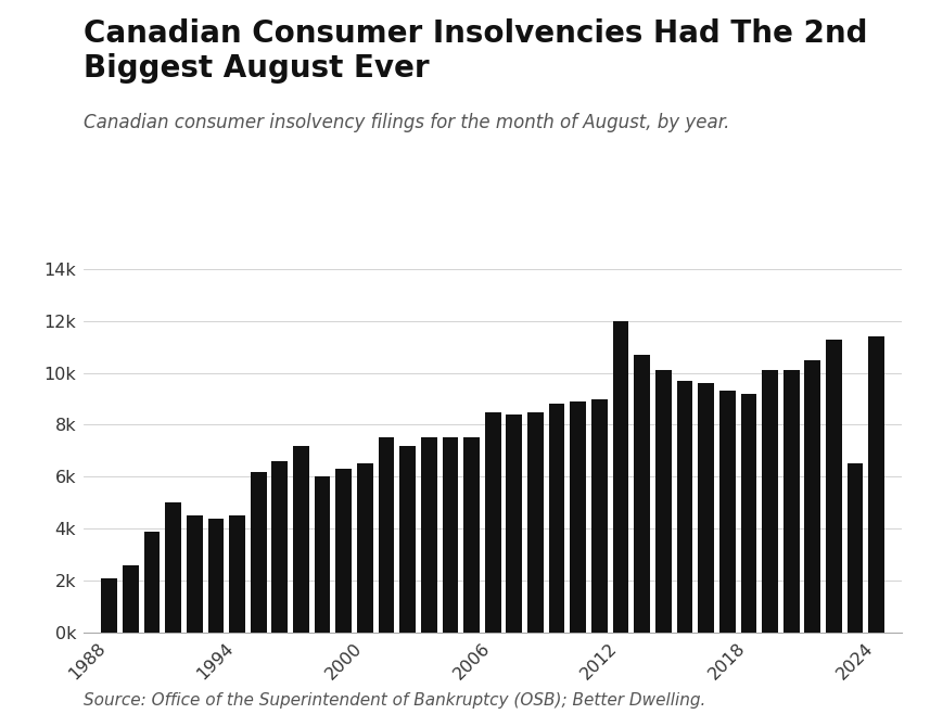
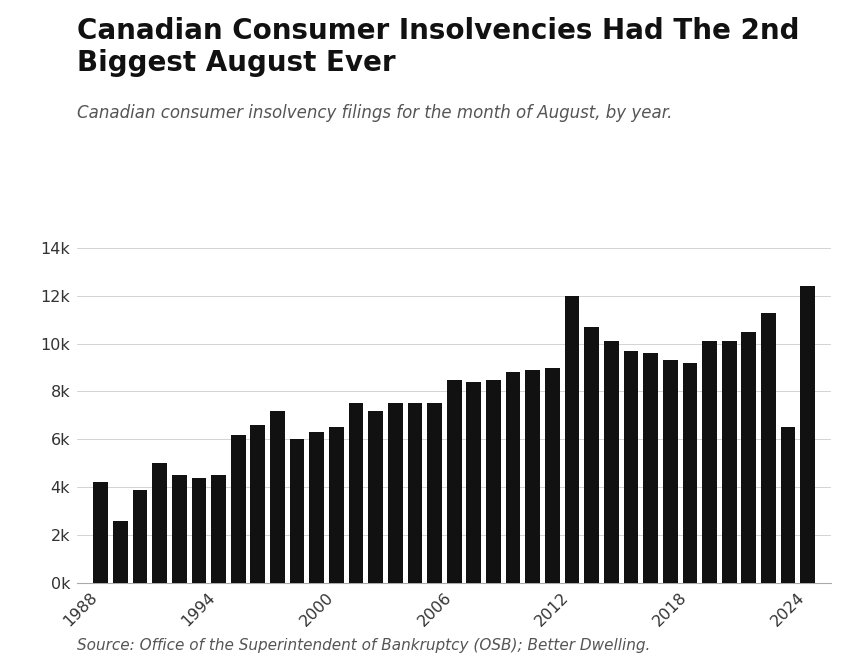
1988: 2.1k -> 4.2k
2024: 11.4k -> 12.4k
